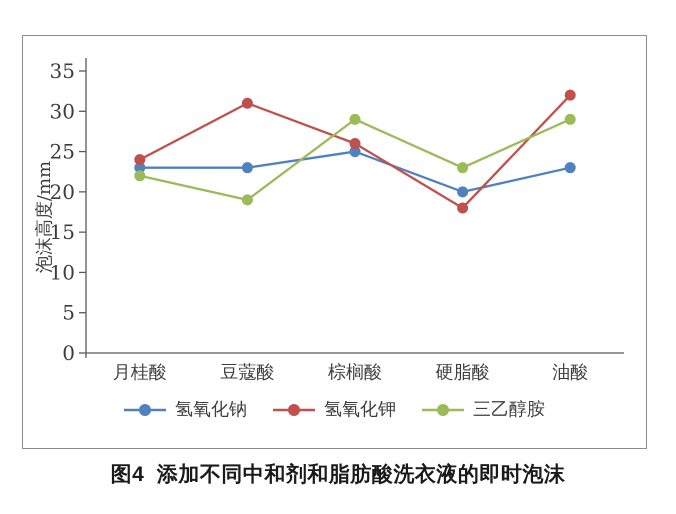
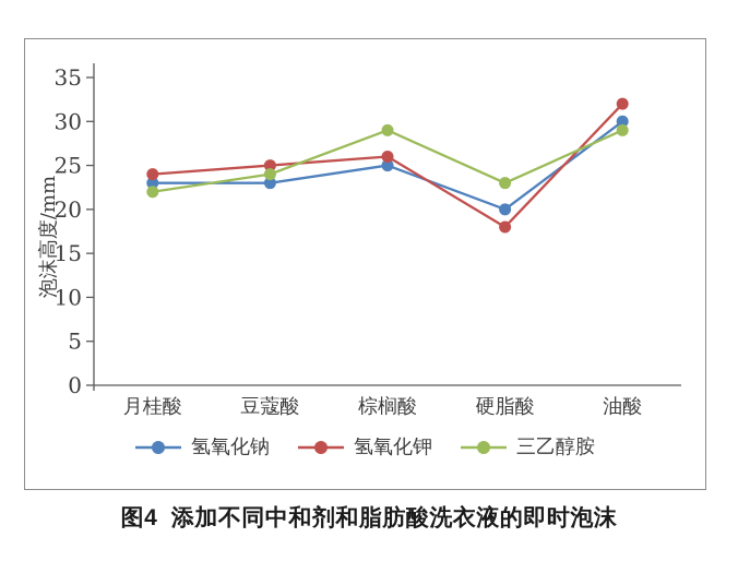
氢氧化钾/豆蔻酸: 31 -> 25
三乙醇胺/豆蔻酸: 19 -> 24
氢氧化钠/油酸: 23 -> 30
